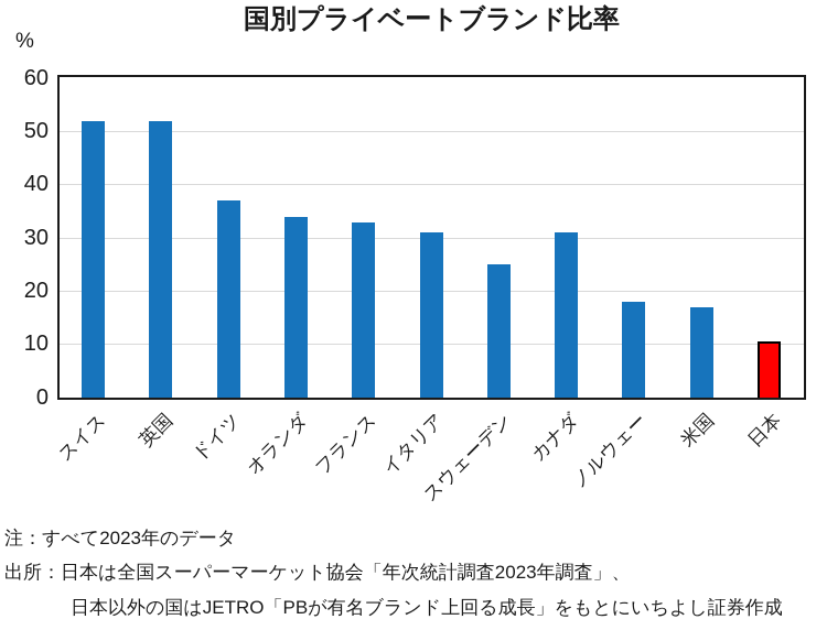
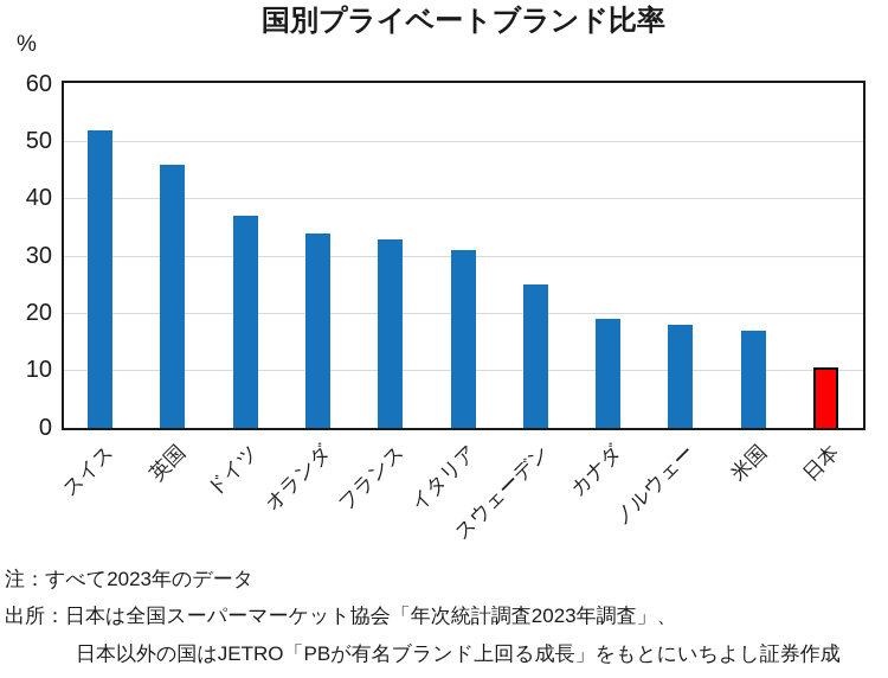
英国: 52 -> 46
カナダ: 31 -> 19
